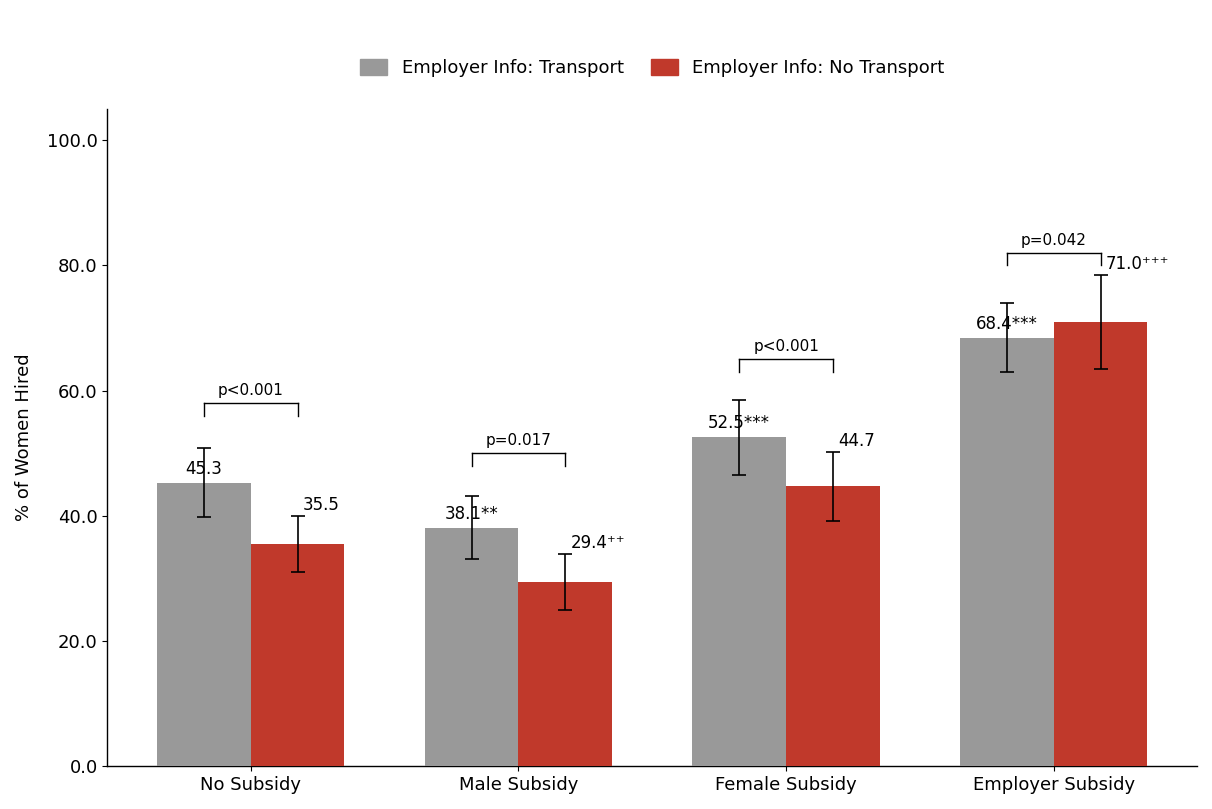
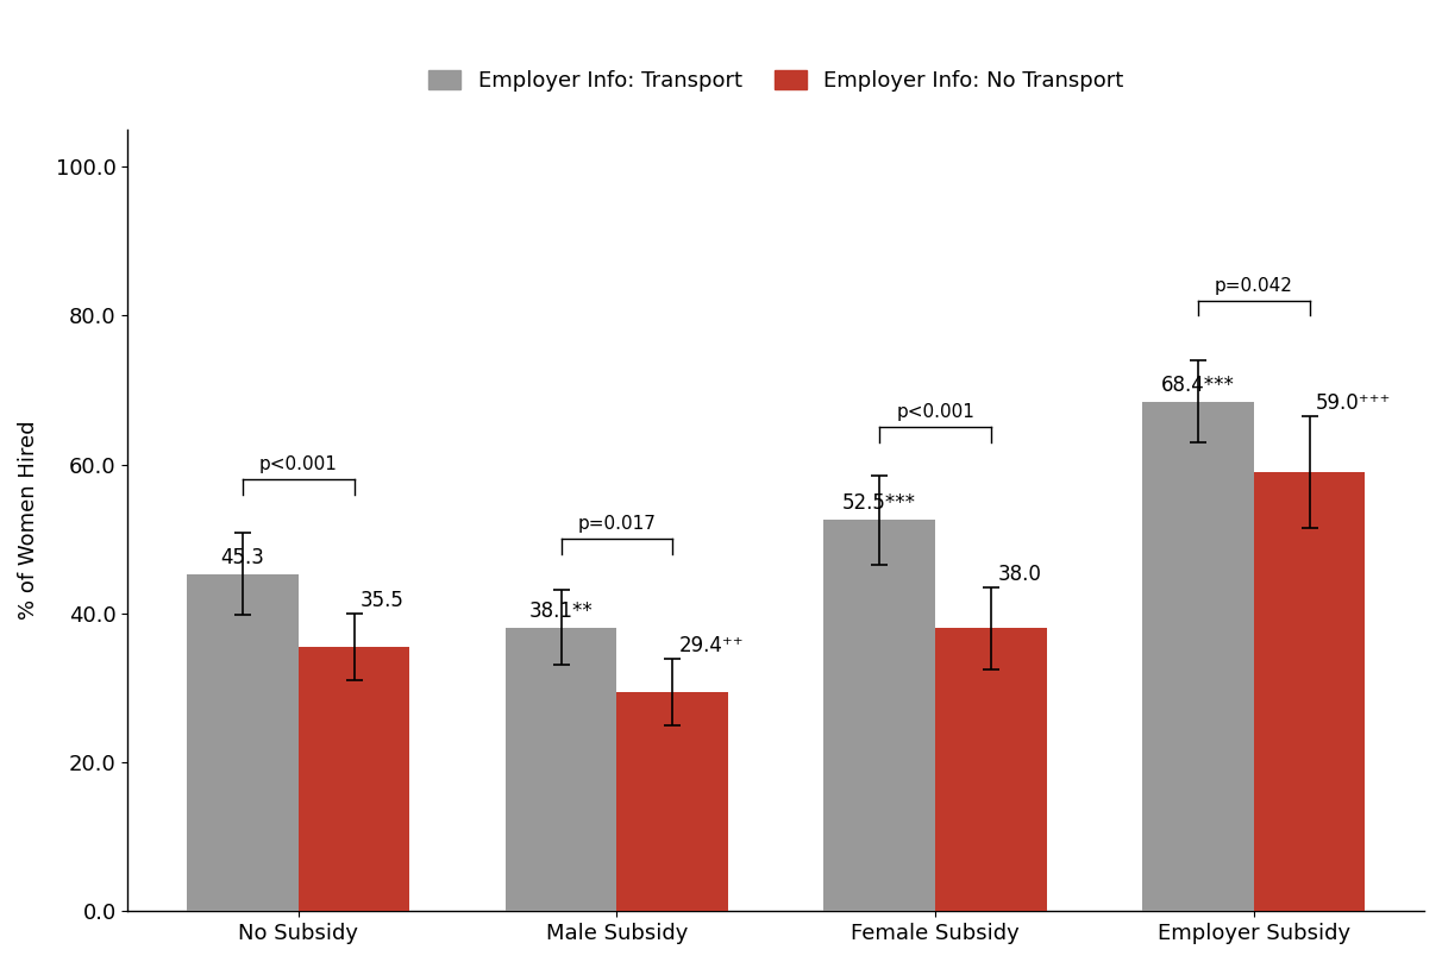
Employer Info: No Transport/Female Subsidy: 44.7 -> 38.0
Employer Info: No Transport/Employer Subsidy: 71.0⁺⁺⁺ -> 59.0⁺⁺⁺
